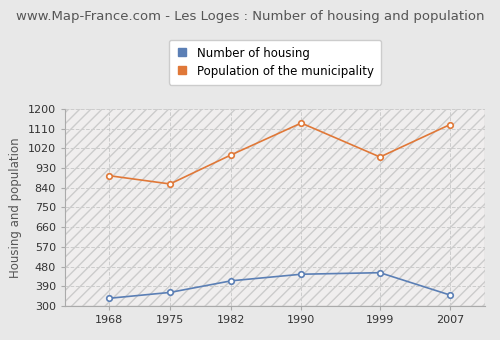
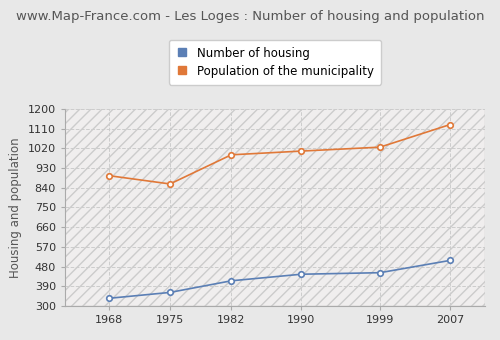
Population of the municipality/1990: 1135 -> 1007
Population of the municipality/1999: 980 -> 1025
Number of housing/2007: 350 -> 508
